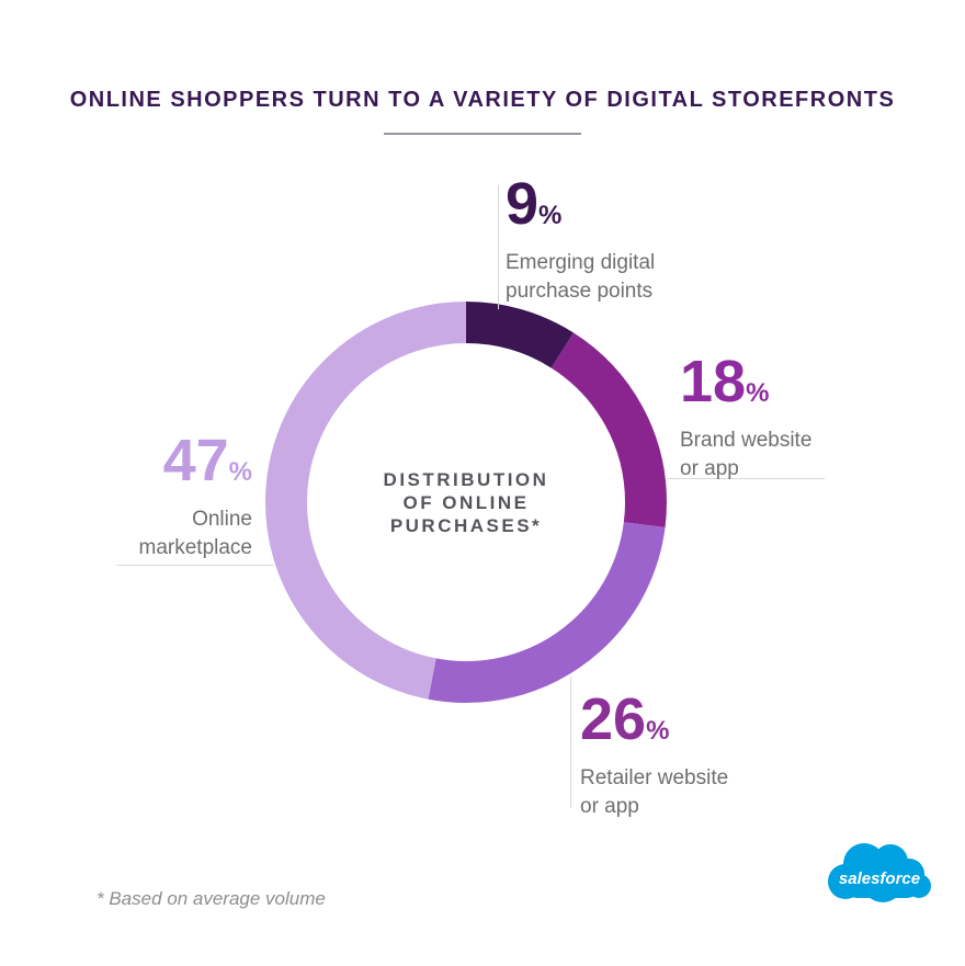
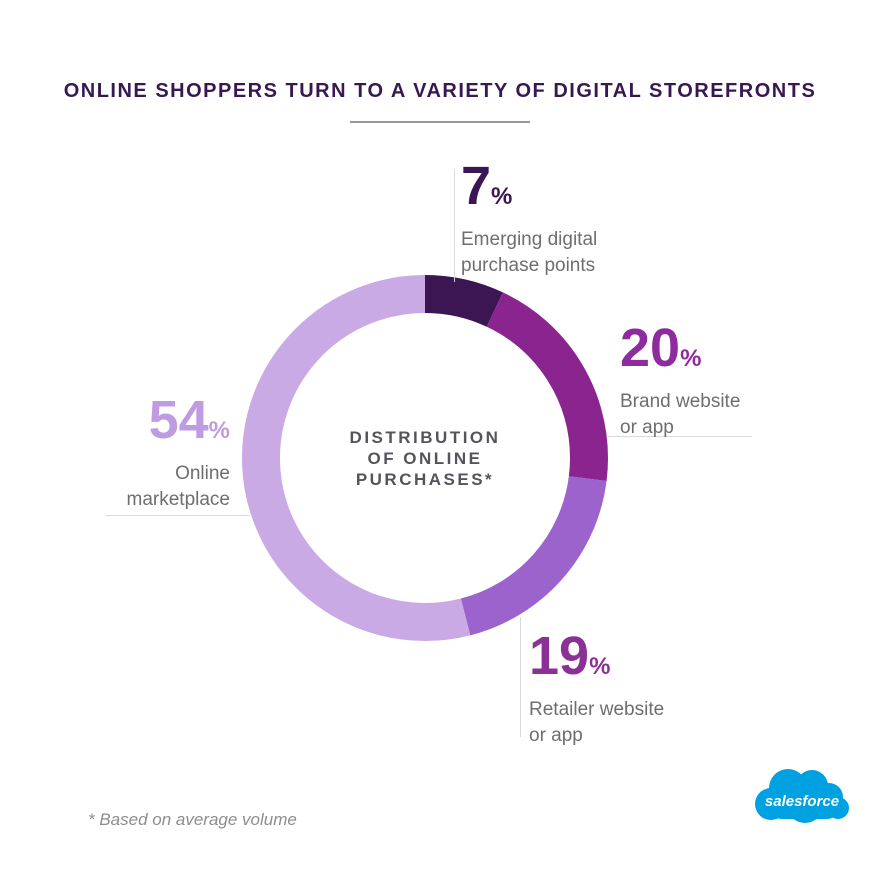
Emerging digital purchase points: 9 -> 7
Brand website or app: 18 -> 20
Retailer website or app: 26 -> 19
Online marketplace: 47 -> 54
